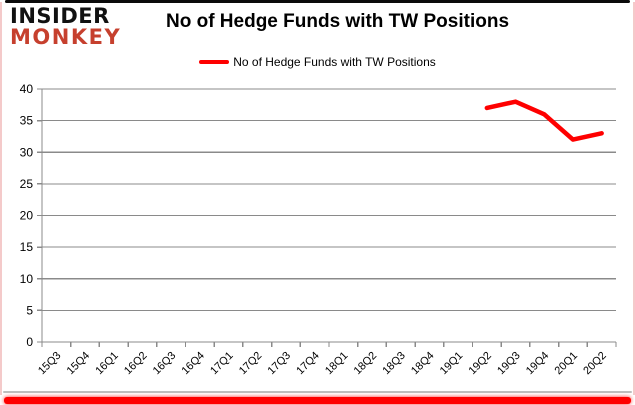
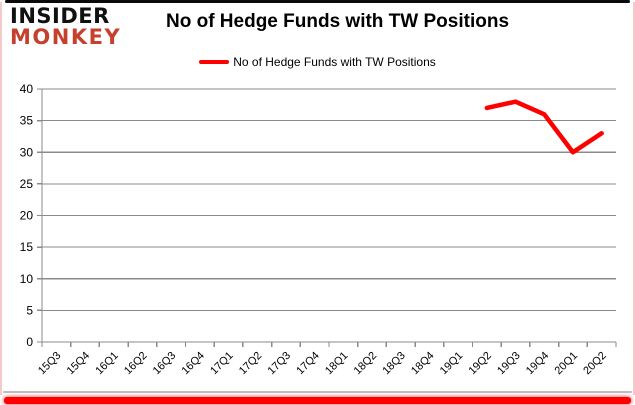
20Q1: 32 -> 30
